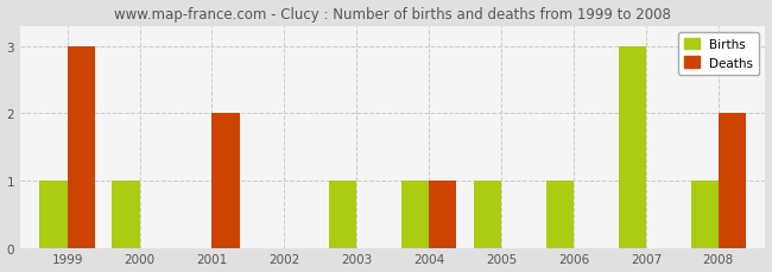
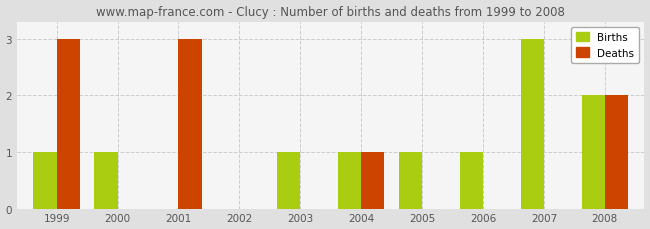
Deaths/2001: 2 -> 3
Births/2008: 1 -> 2
